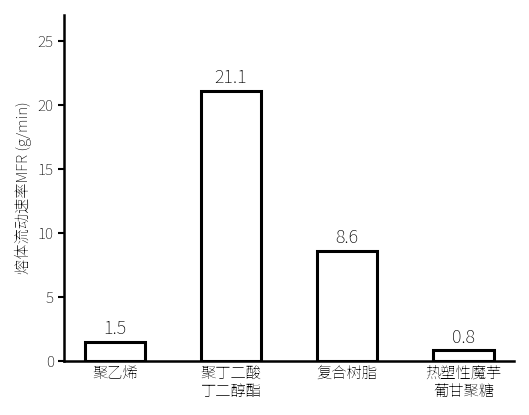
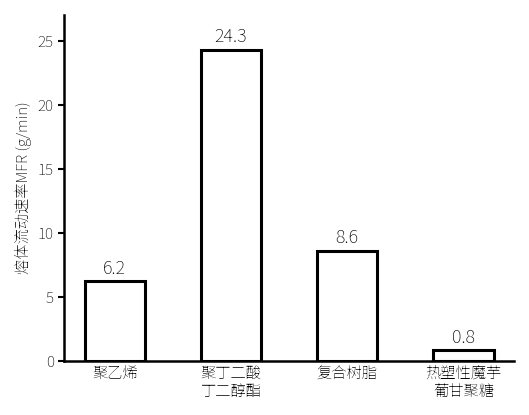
聚乙烯: 1.5 -> 6.2
聚丁二酸 丁二醇酯: 21.1 -> 24.3
